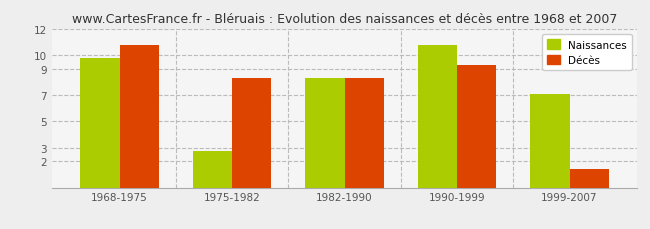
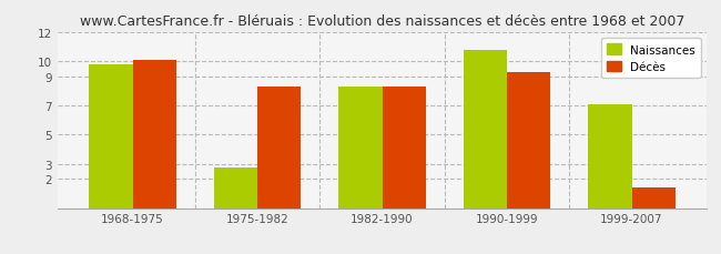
Décès/1968-1975: 10.8 -> 10.1
